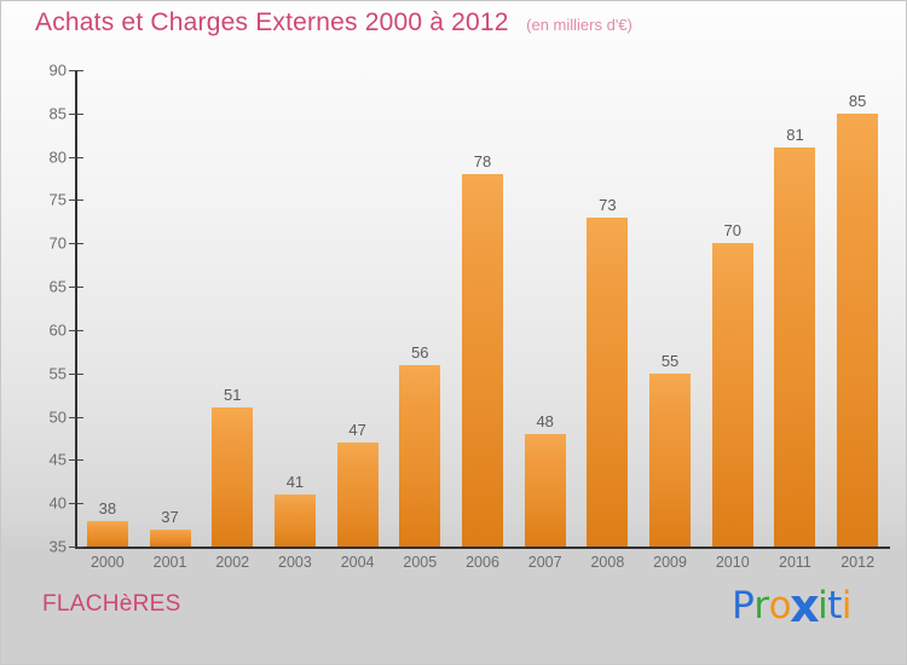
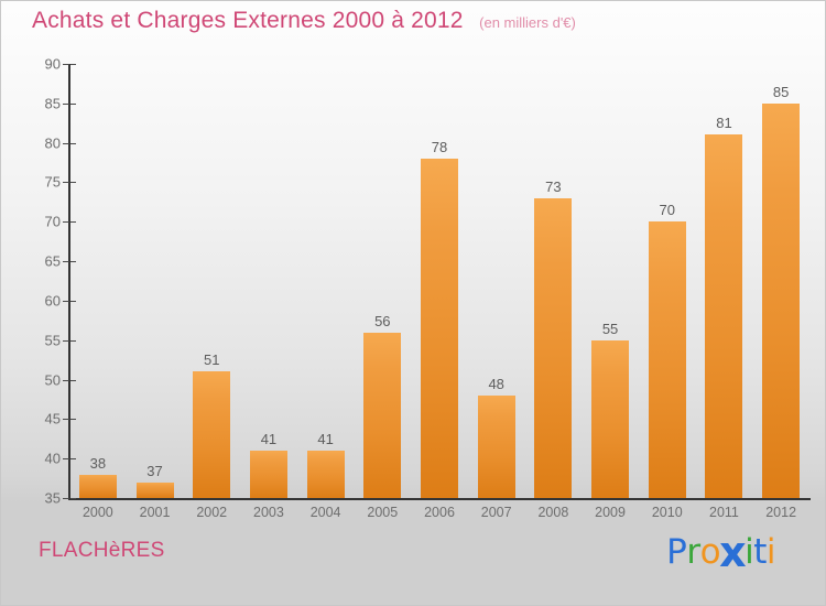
2004: 47 -> 41
